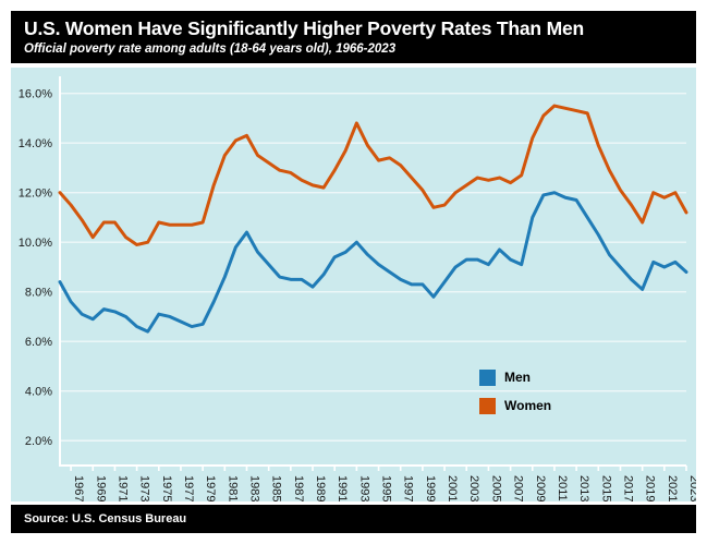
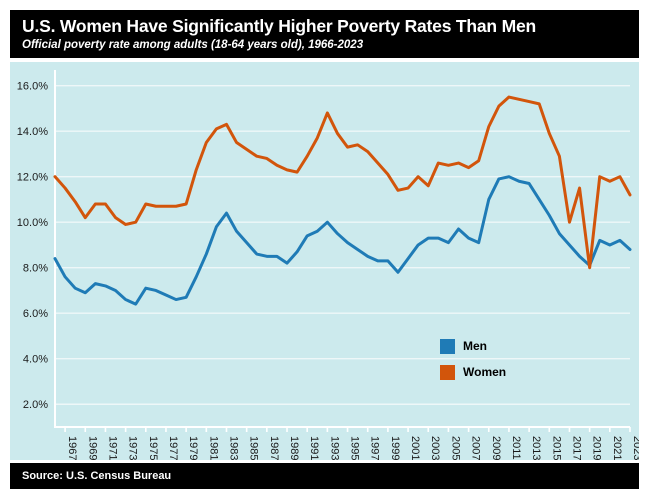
Women/2003: 12.3% -> 11.6%
Women/2017: 12.1% -> 10.0%
Women/2019: 10.8% -> 8.0%
